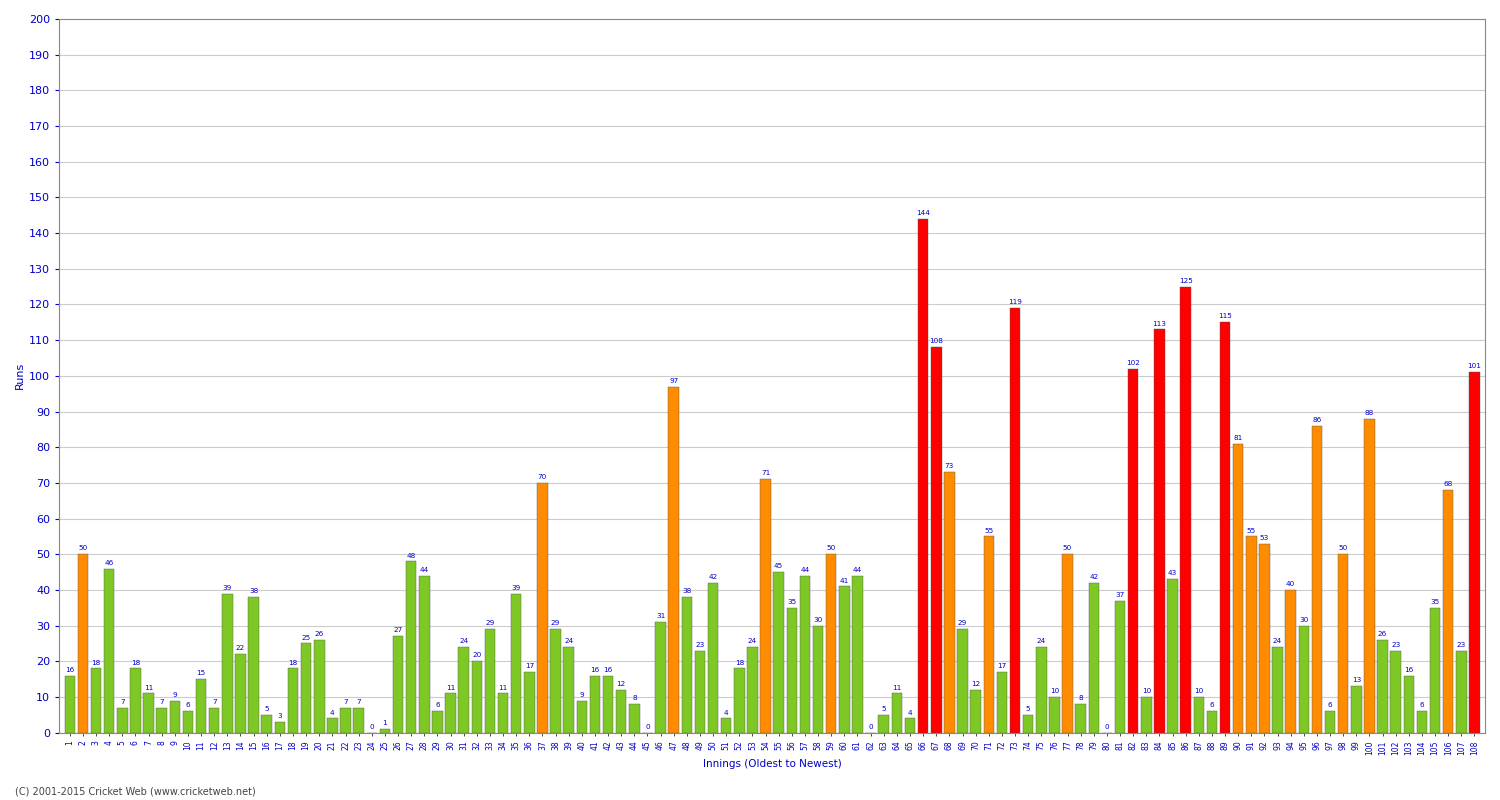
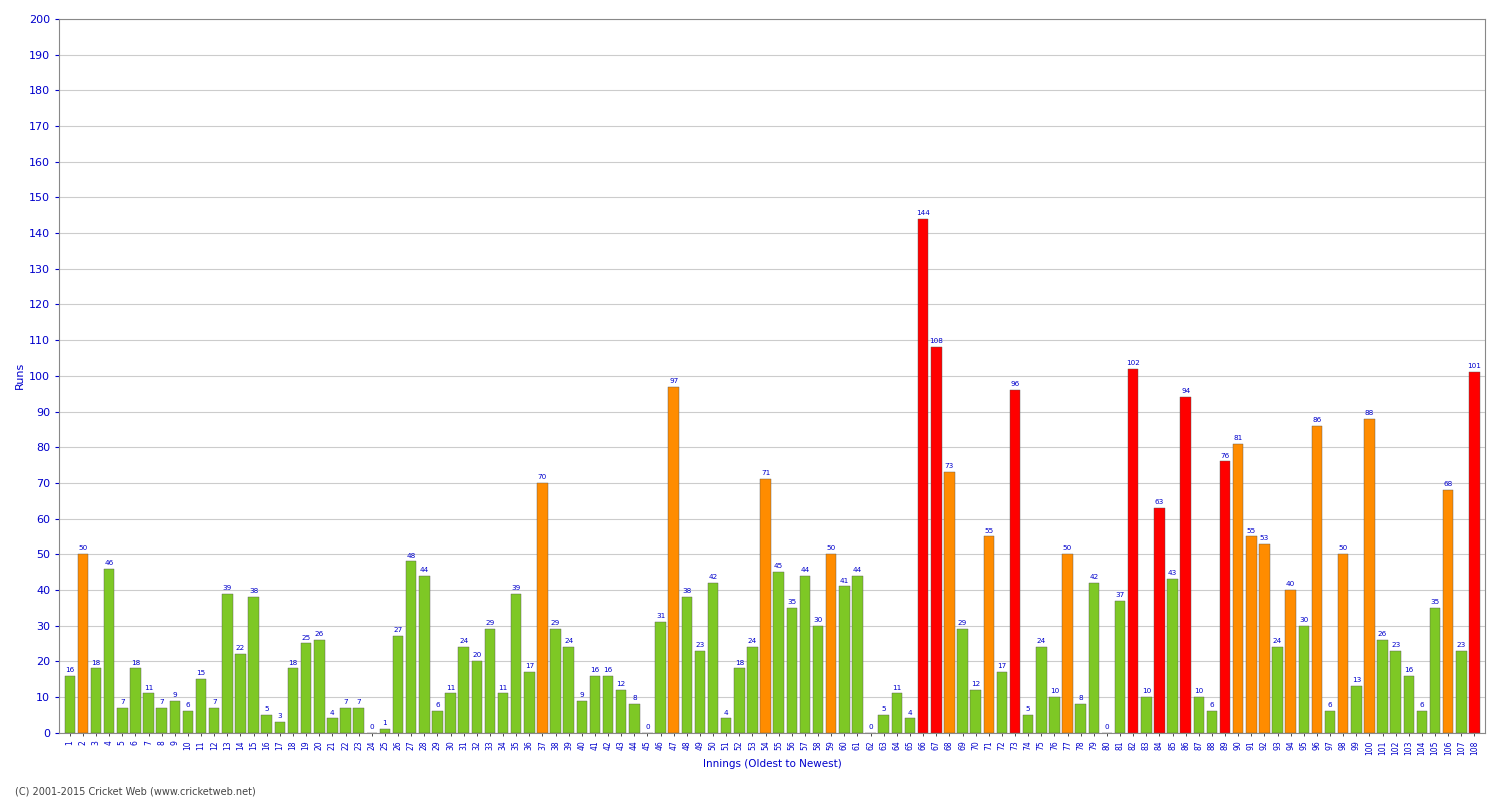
73: 119 -> 96
84: 113 -> 63
86: 125 -> 94
89: 115 -> 76
